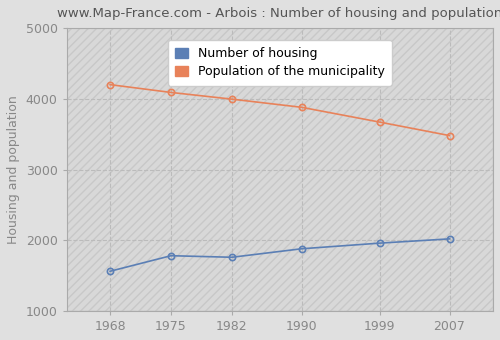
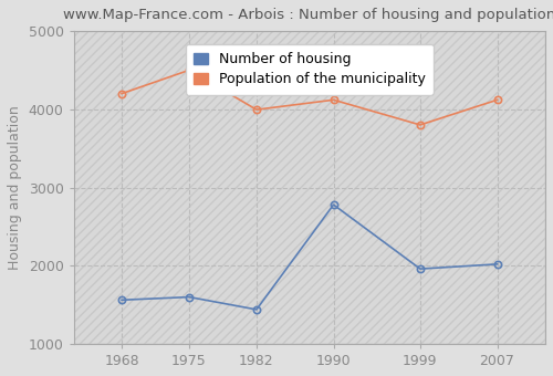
Number of housing/1975: 1780 -> 1600
Population of the municipality/1975: 4090 -> 4500
Number of housing/1982: 1760 -> 1440
Number of housing/1990: 1880 -> 2780
Population of the municipality/1990: 3880 -> 4120
Population of the municipality/1999: 3670 -> 3800
Population of the municipality/2007: 3480 -> 4120
